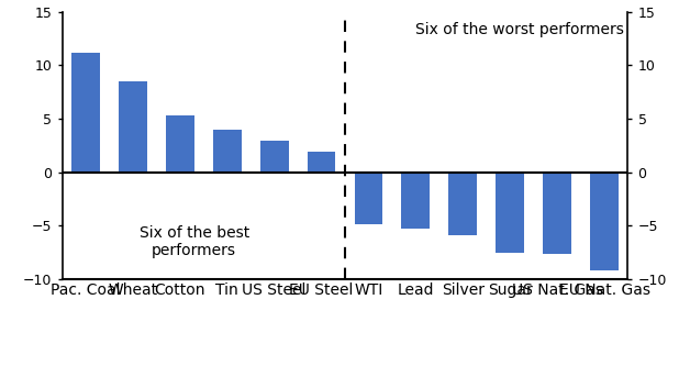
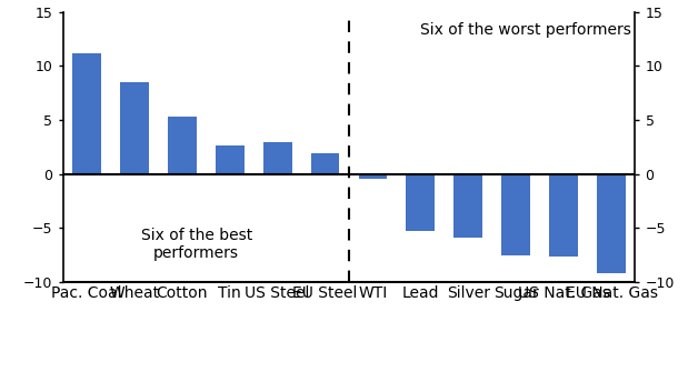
Tin: 4.0 -> 2.6
WTI: -4.9 -> -0.4
